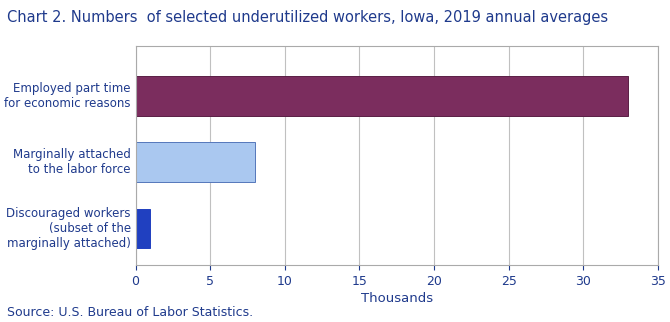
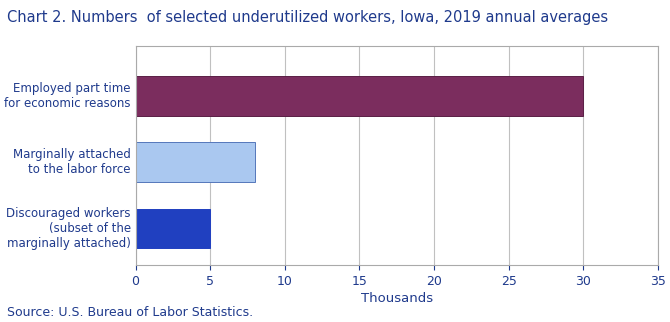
Employed part time for economic reasons: 33 -> 30
Discouraged workers (subset of the marginally attached): 1 -> 5
